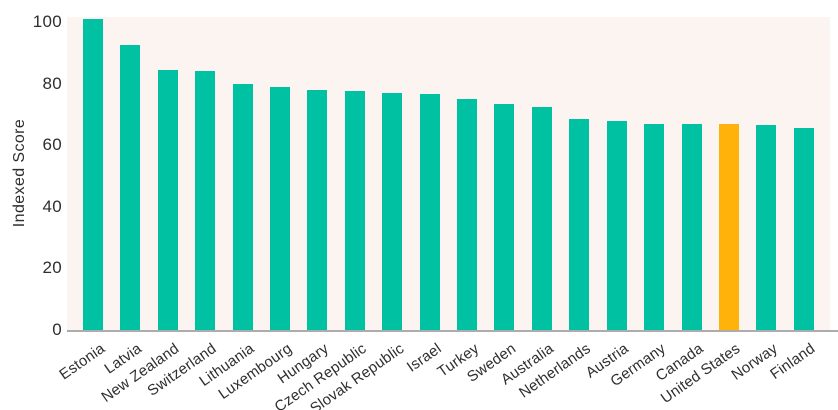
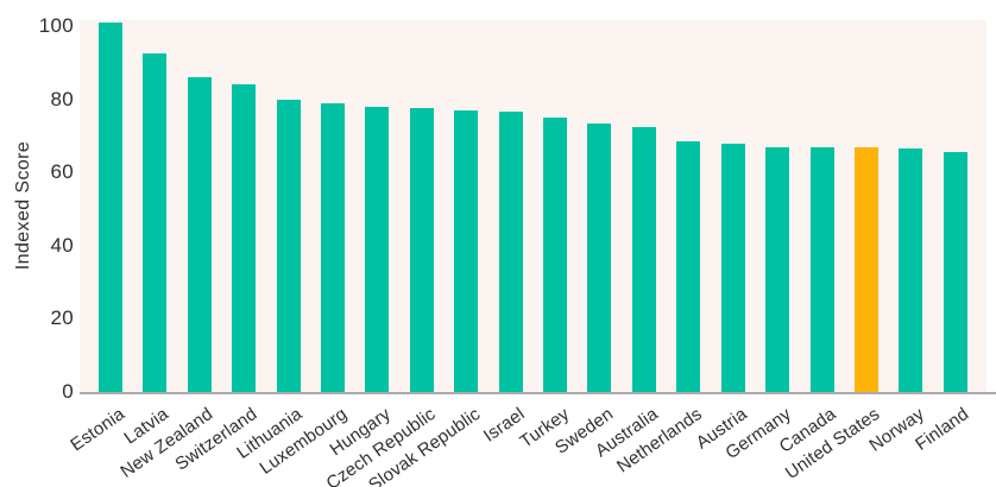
New Zealand: 84 -> 86
